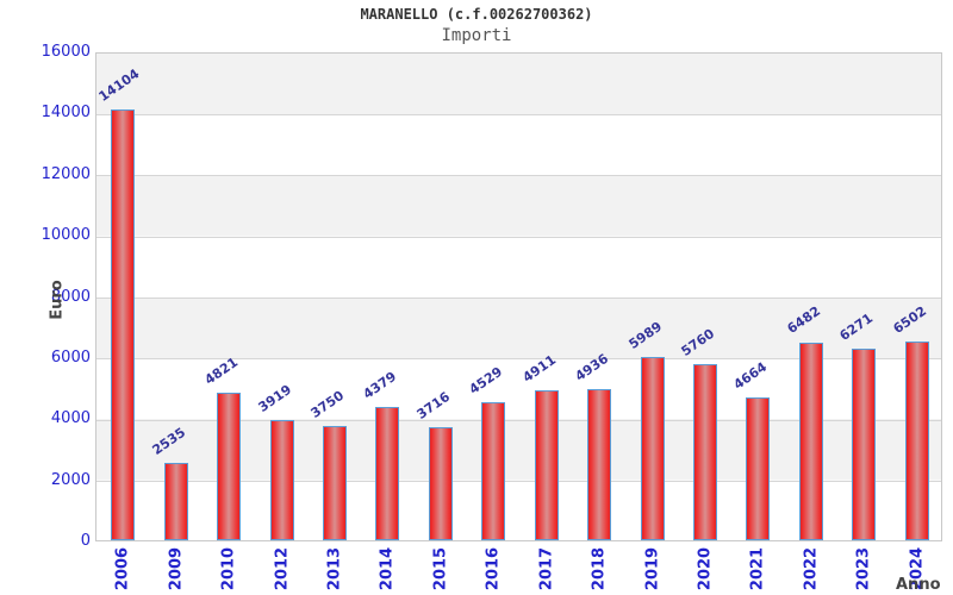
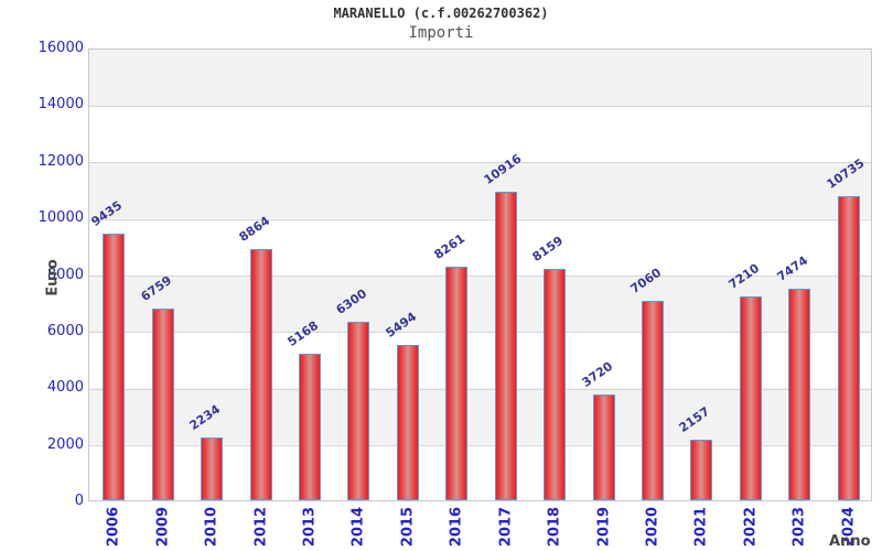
2006: 14104 -> 9435
2009: 2535 -> 6759
2010: 4821 -> 2234
2012: 3919 -> 8864
2013: 3750 -> 5168
2014: 4379 -> 6300
2015: 3716 -> 5494
2016: 4529 -> 8261
2017: 4911 -> 10916
2018: 4936 -> 8159
2019: 5989 -> 3720
2020: 5760 -> 7060
2021: 4664 -> 2157
2022: 6482 -> 7210
2023: 6271 -> 7474
2024: 6502 -> 10735
